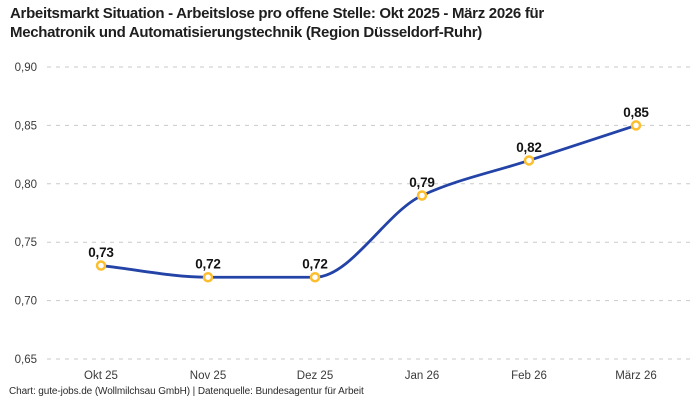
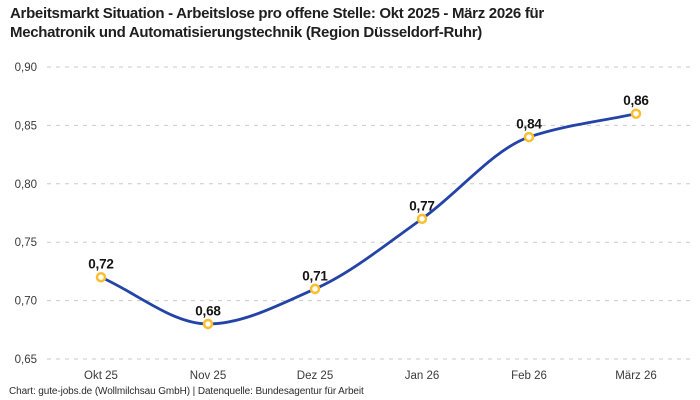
Okt 25: 0,73 -> 0,72
Nov 25: 0,72 -> 0,68
Dez 25: 0,72 -> 0,71
Jan 26: 0,79 -> 0,77
Feb 26: 0,82 -> 0,84
März 26: 0,85 -> 0,86
